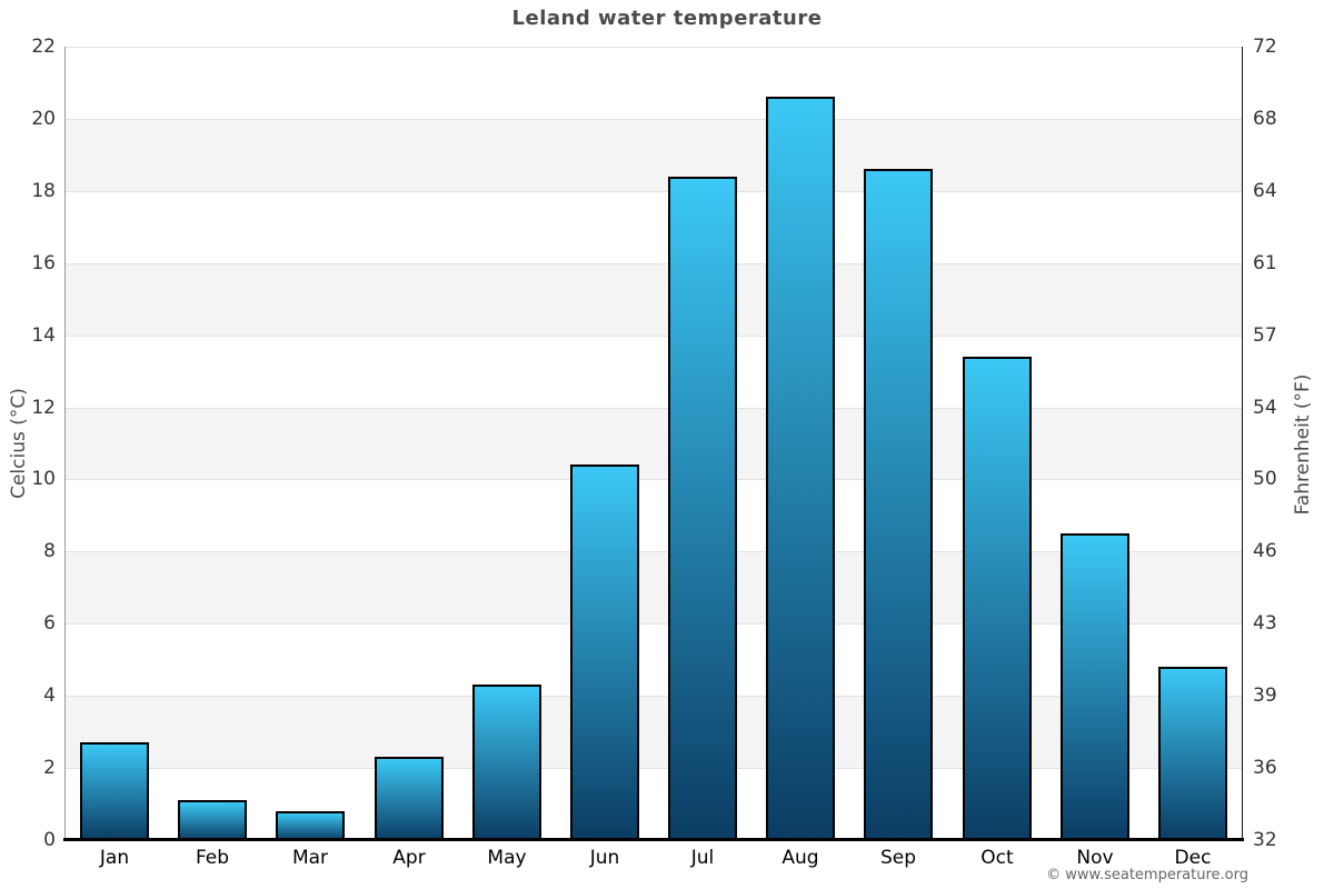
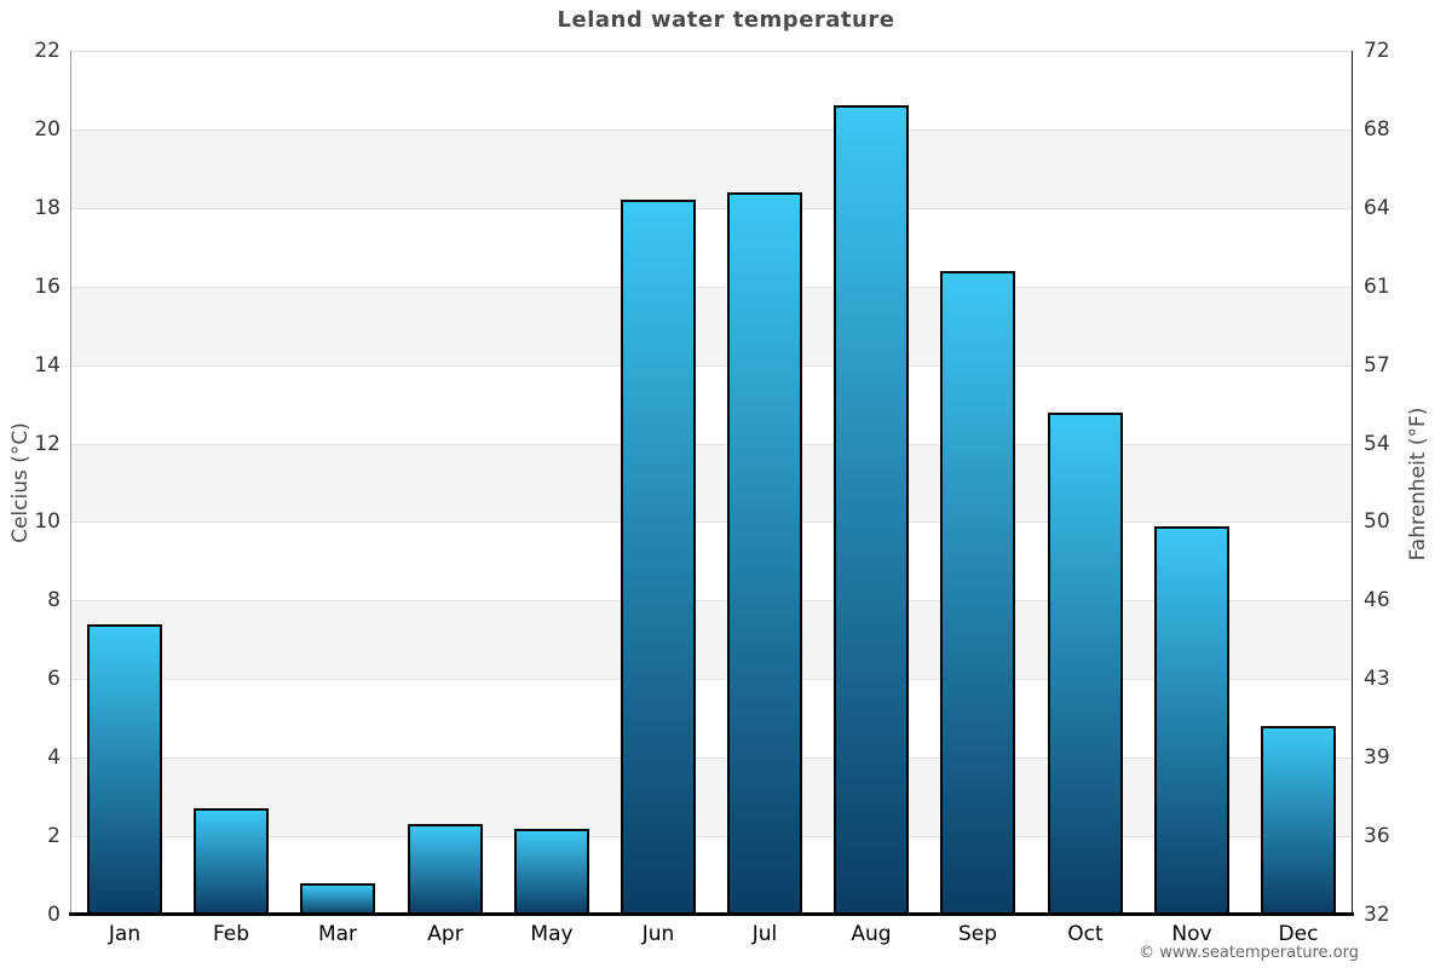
Jan: 2.7 -> 7.4
Feb: 1.1 -> 2.7
May: 4.3 -> 2.2
Jun: 10.4 -> 18.2
Sep: 18.6 -> 16.4
Oct: 13.4 -> 12.8
Nov: 8.5 -> 9.9
